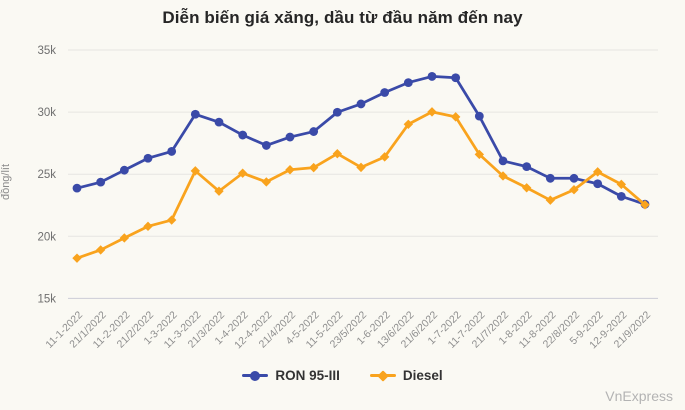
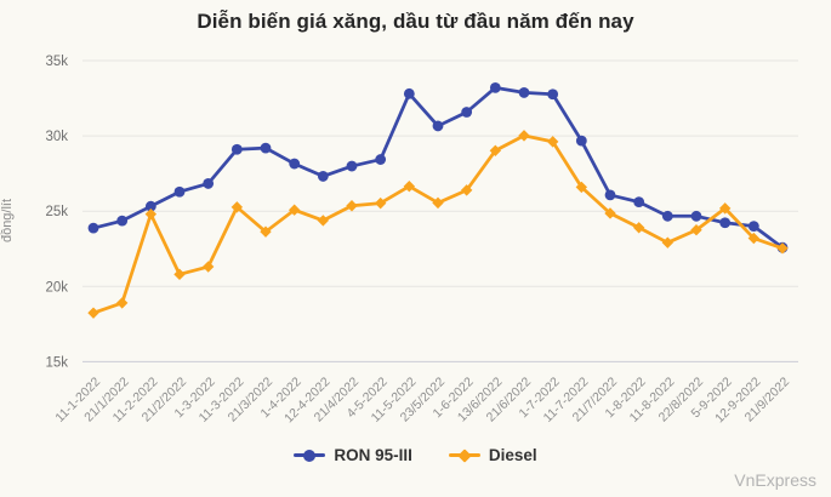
Diesel/11-2-2022: 19.9k -> 24.8k
RON 95-III/11-3-2022: 29.8k -> 29.1k
RON 95-III/11-5-2022: 30.0k -> 32.8k
RON 95-III/13/6/2022: 32.4k -> 33.2k
RON 95-III/12-9-2022: 23.2k -> 24.0k
Diesel/12-9-2022: 24.2k -> 23.2k
